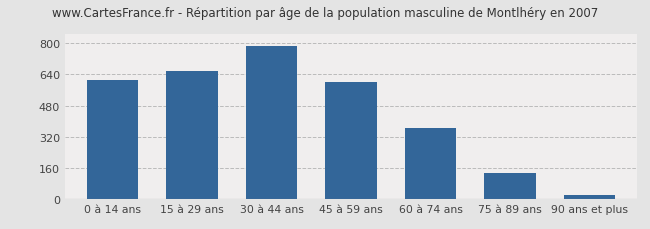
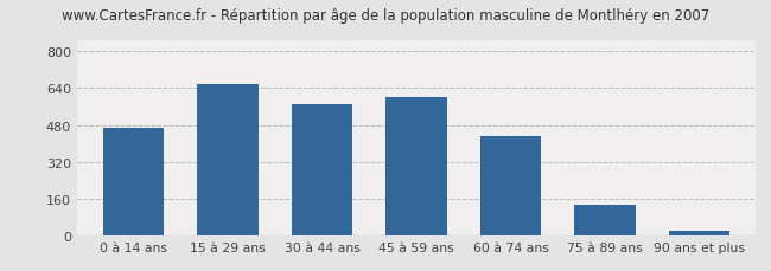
0 à 14 ans: 610 -> 470
30 à 44 ans: 780 -> 570
60 à 74 ans: 360 -> 430
